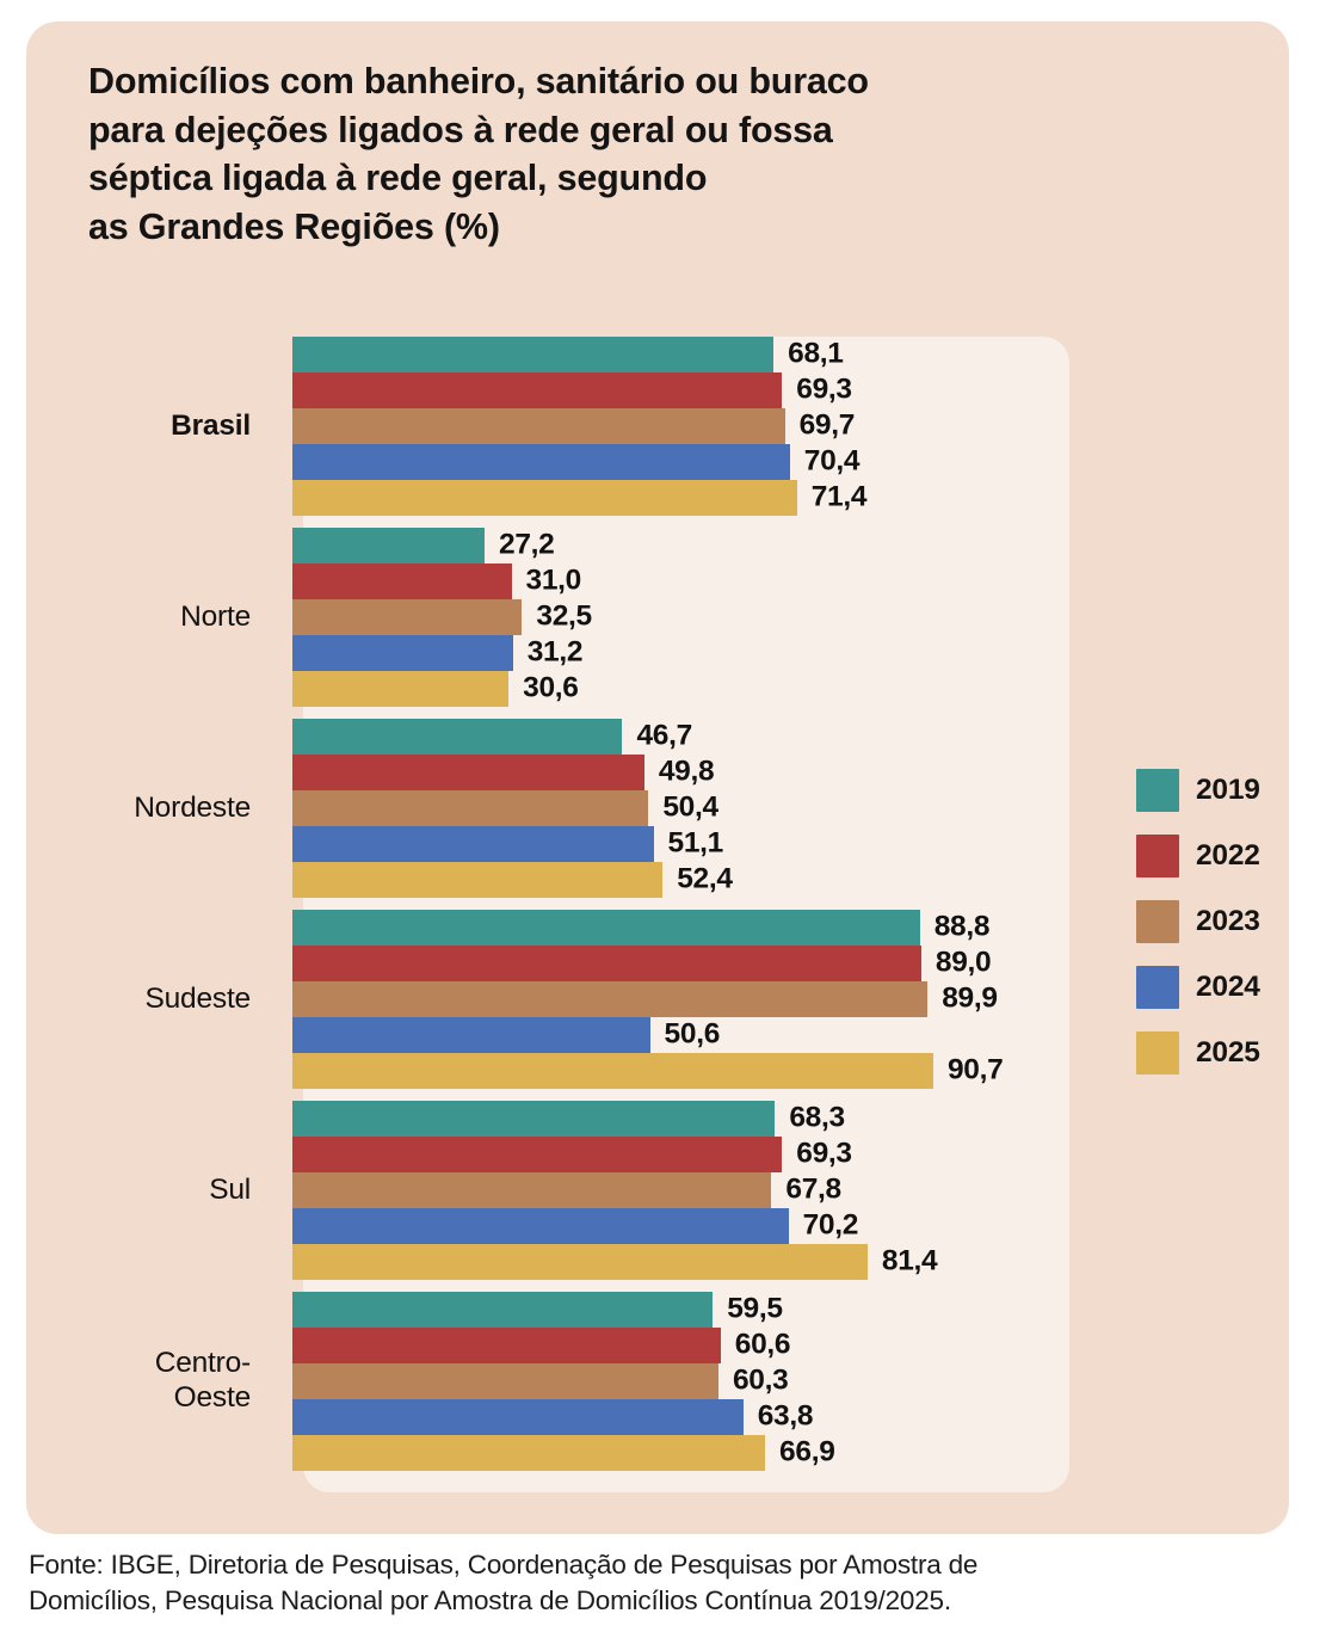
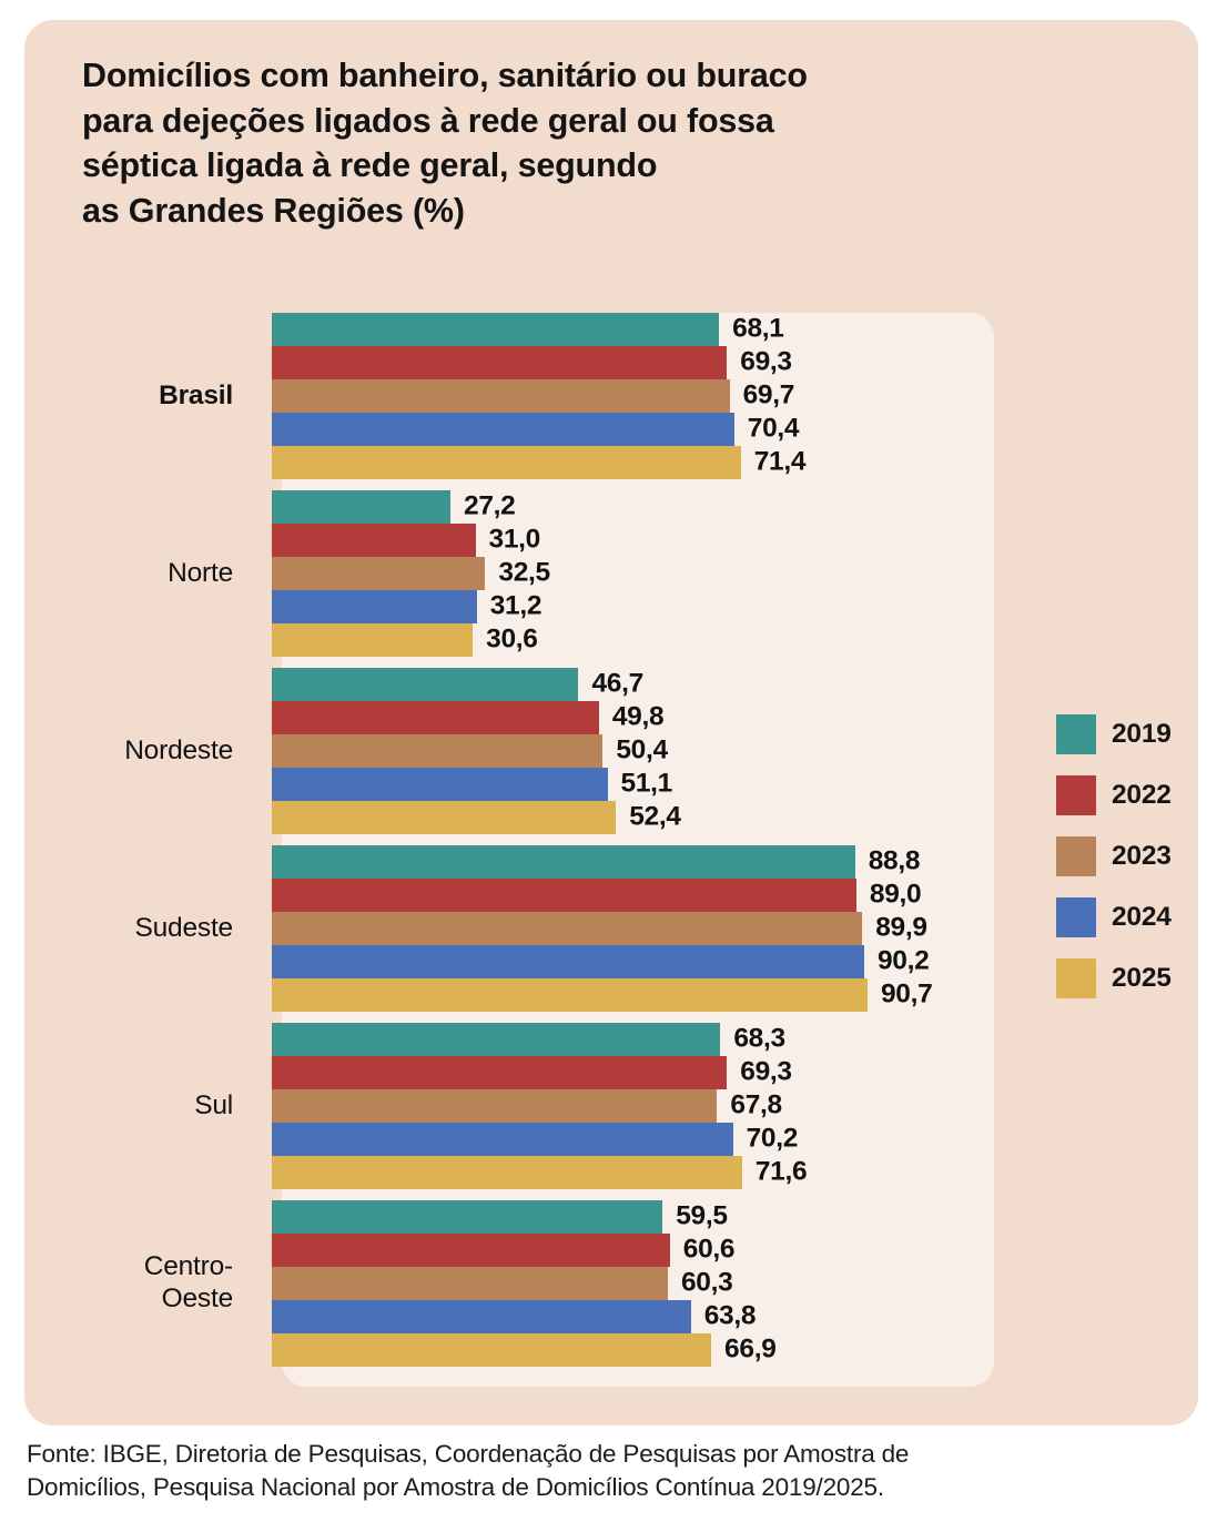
2024/Sudeste: 50,6 -> 90,2
2025/Sul: 81,4 -> 71,6
